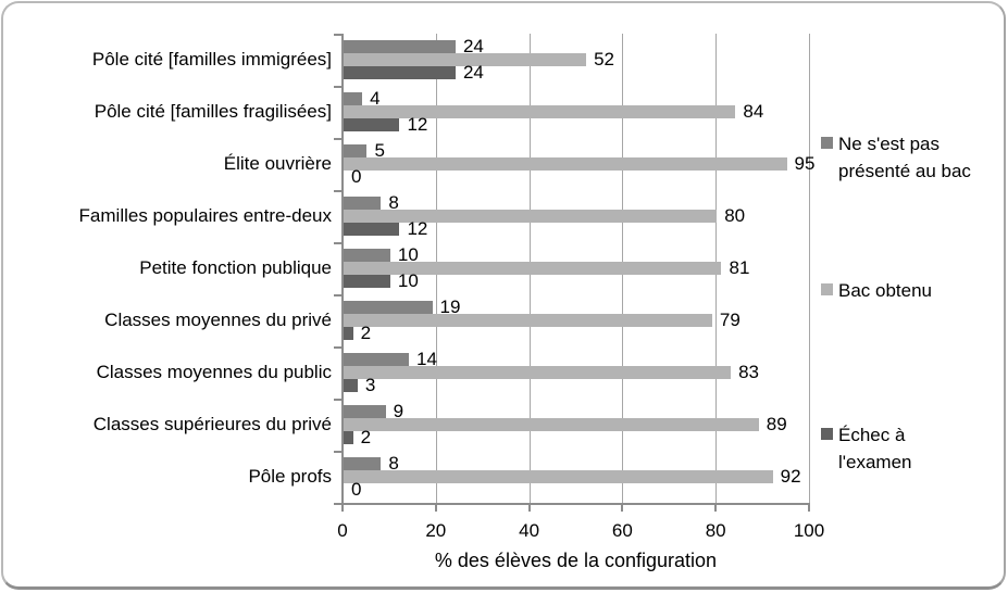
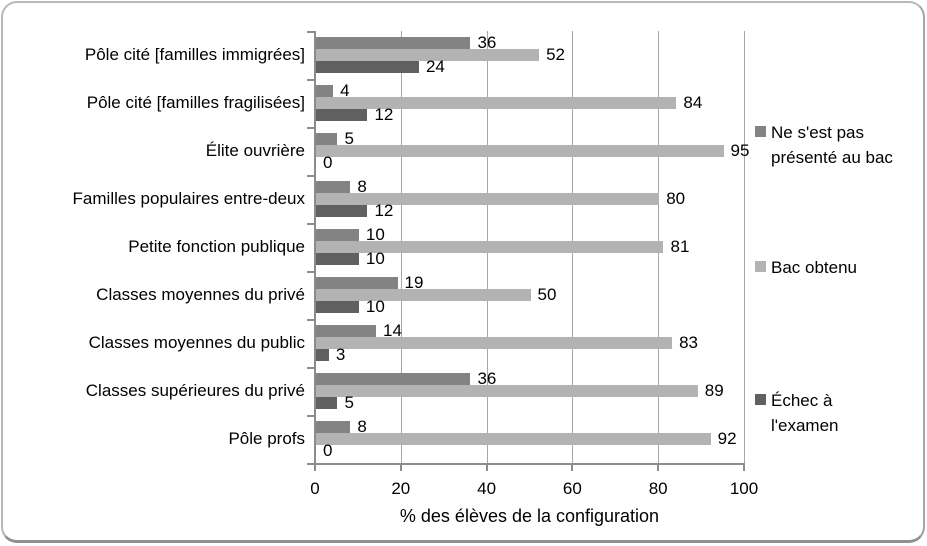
Ne s'est pas présenté au bac/Pôle cité [familles immigrées]: 24 -> 36
Bac obtenu/Classes moyennes du privé: 79 -> 50
Échec à l'examen/Classes moyennes du privé: 2 -> 10
Ne s'est pas présenté au bac/Classes supérieures du privé: 9 -> 36
Échec à l'examen/Classes supérieures du privé: 2 -> 5
